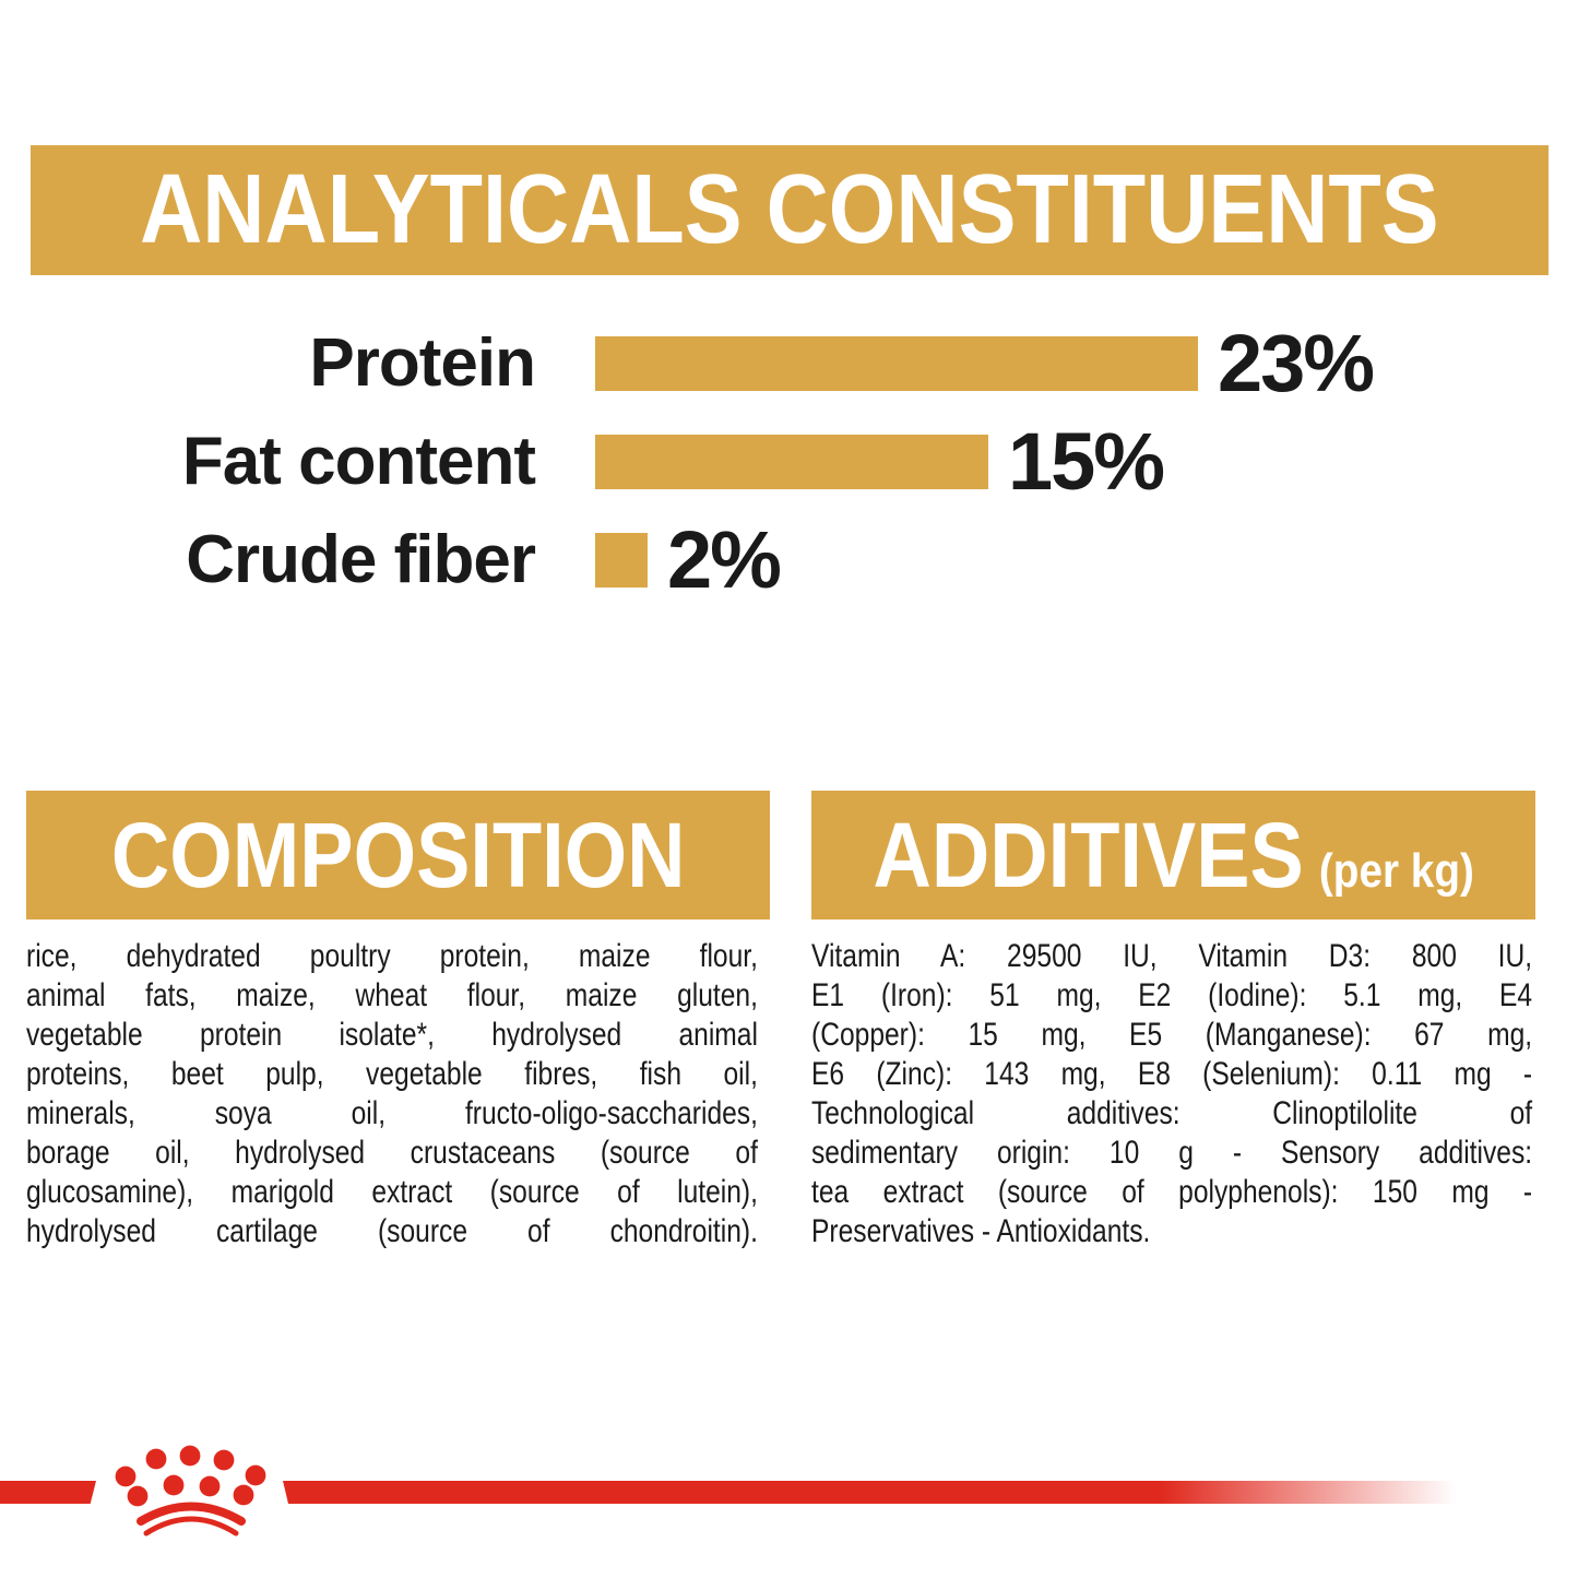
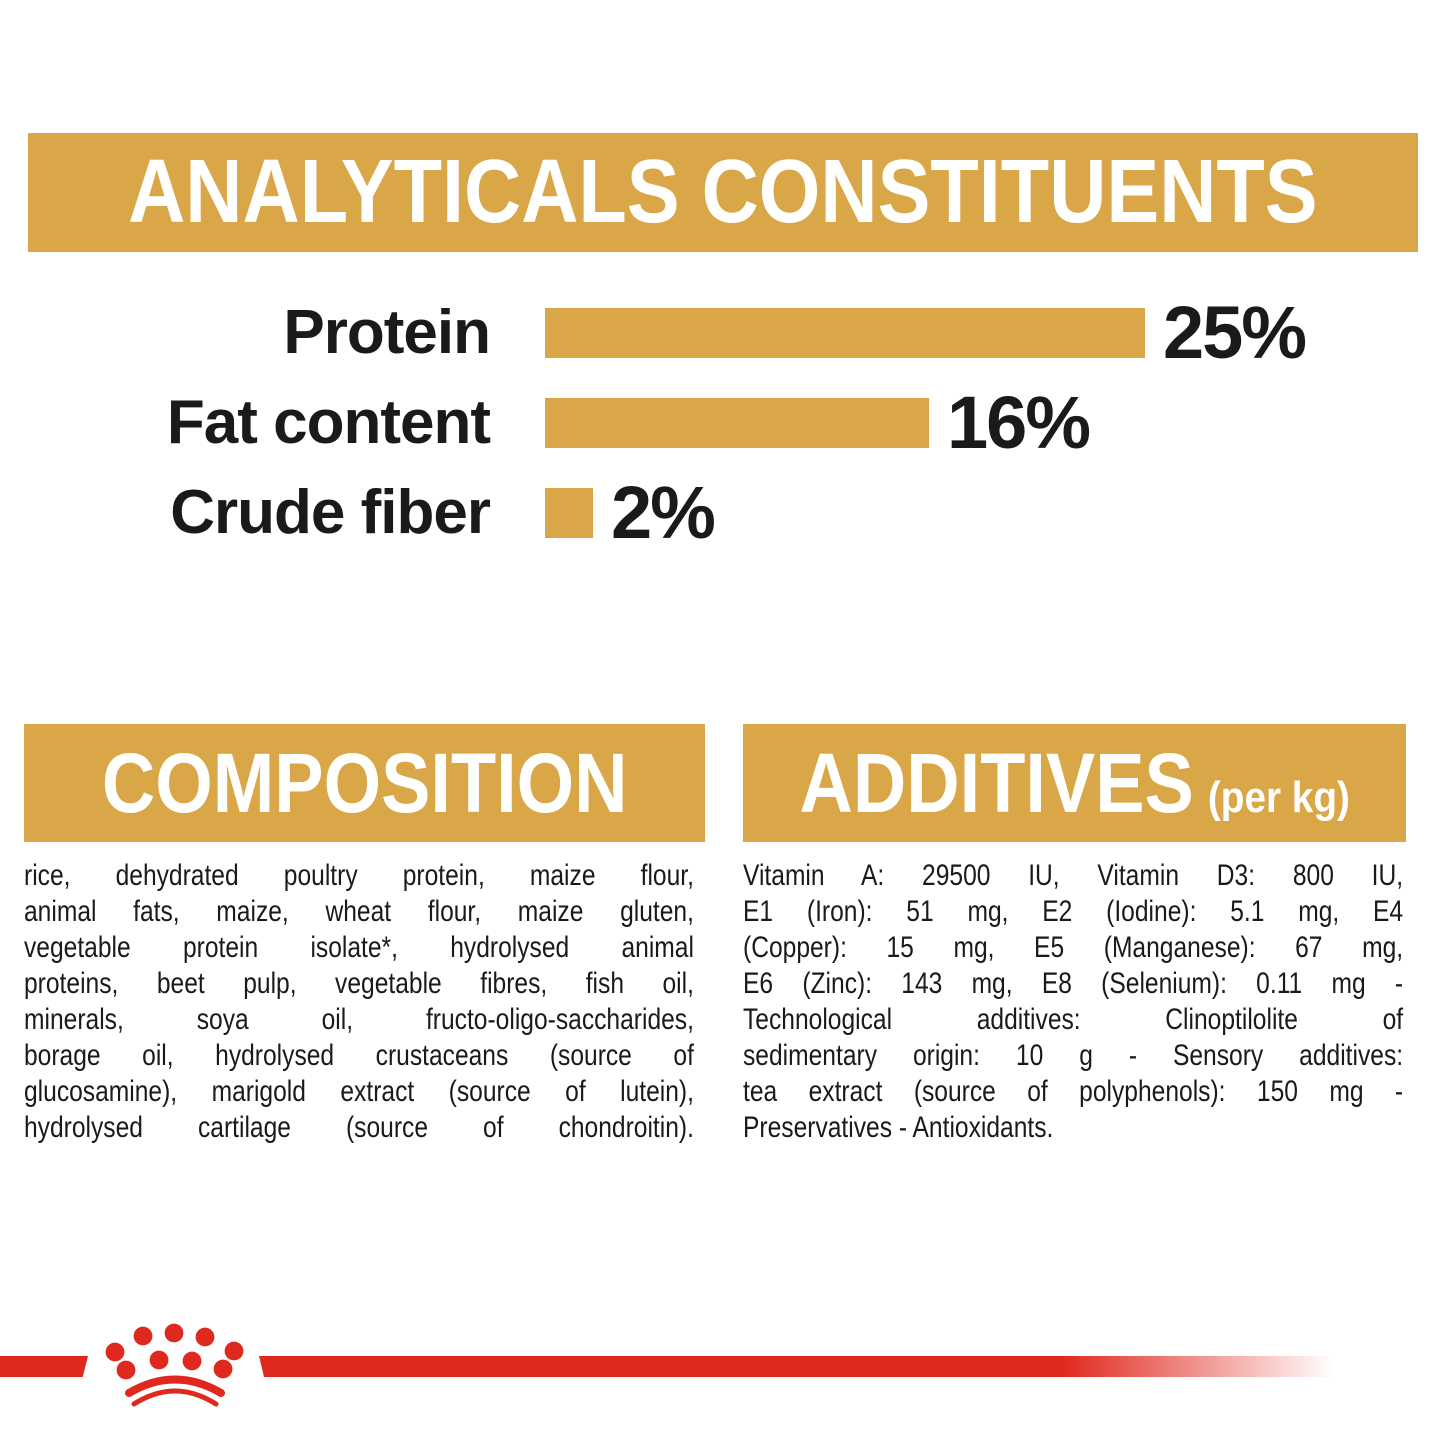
Protein: 23% -> 25%
Fat content: 15% -> 16%
